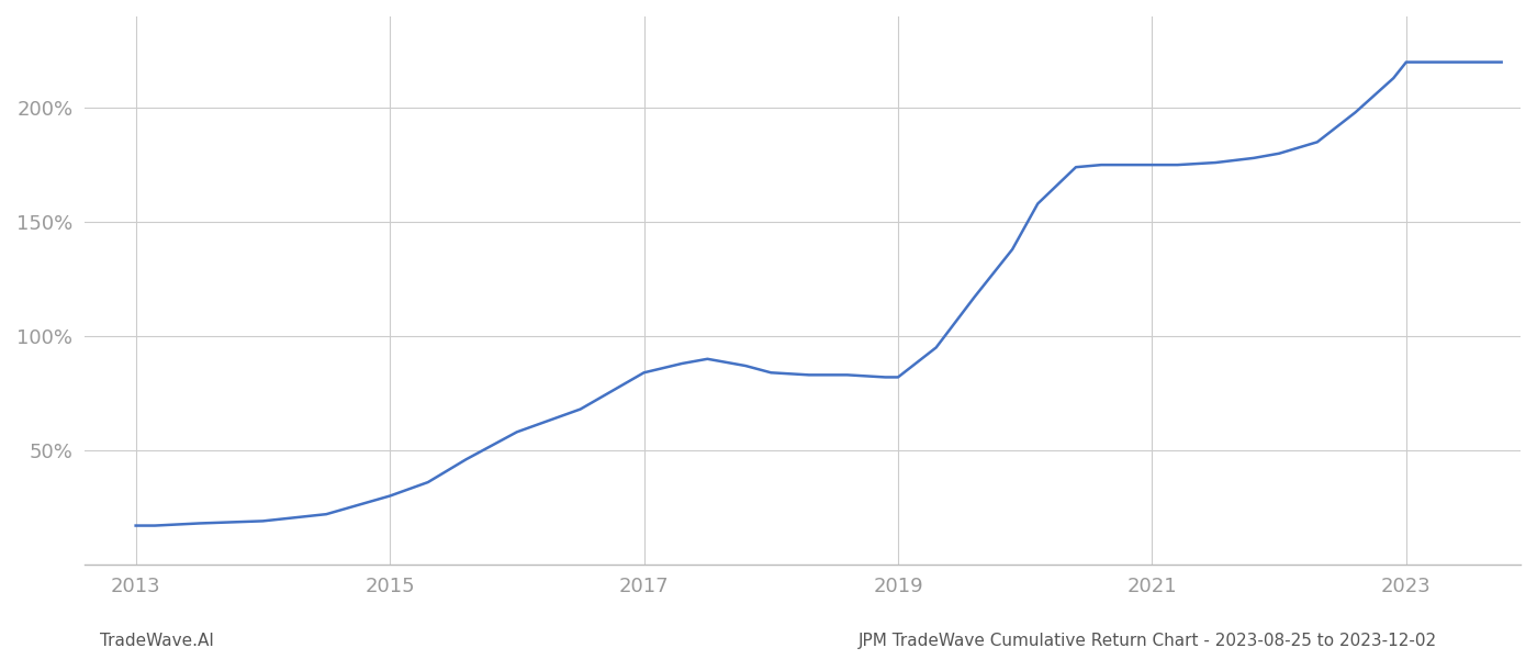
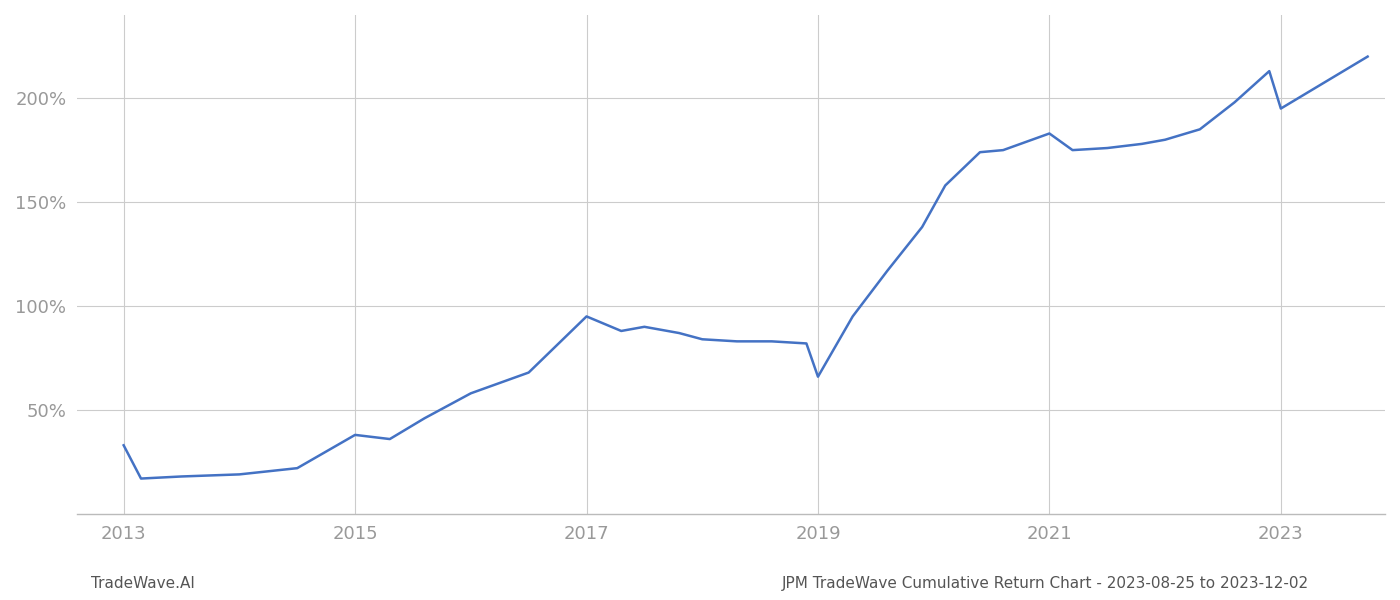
2013: 17% -> 33%
2015: 30% -> 38%
2017: 84% -> 95%
2019: 82% -> 66%
2021: 175% -> 183%
2023: 220% -> 195%
